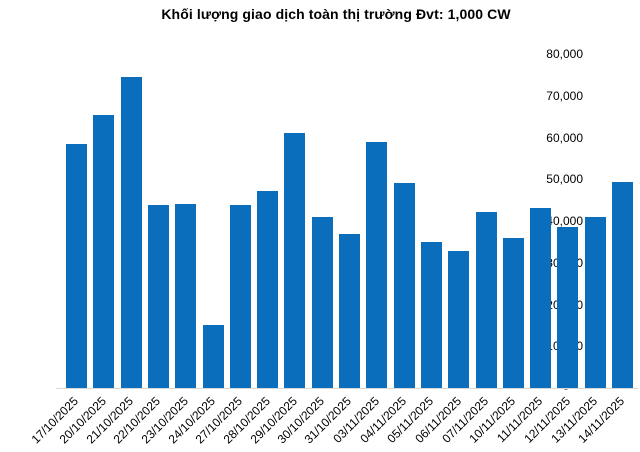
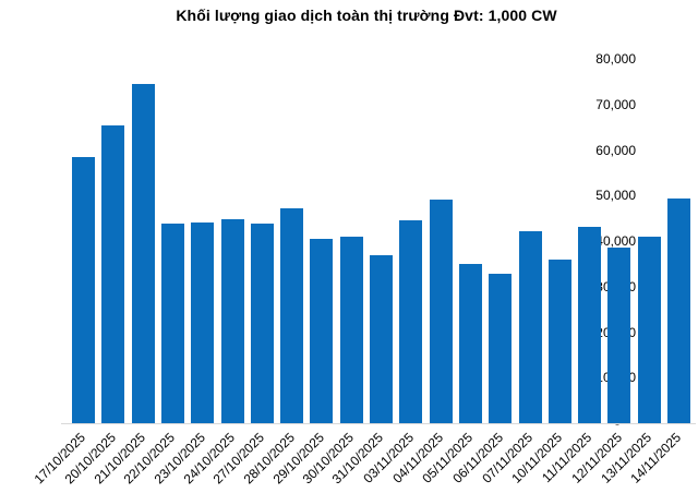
24/10/2025: 15000 -> 45000
29/10/2025: 61000 -> 40000
03/11/2025: 59000 -> 44000
